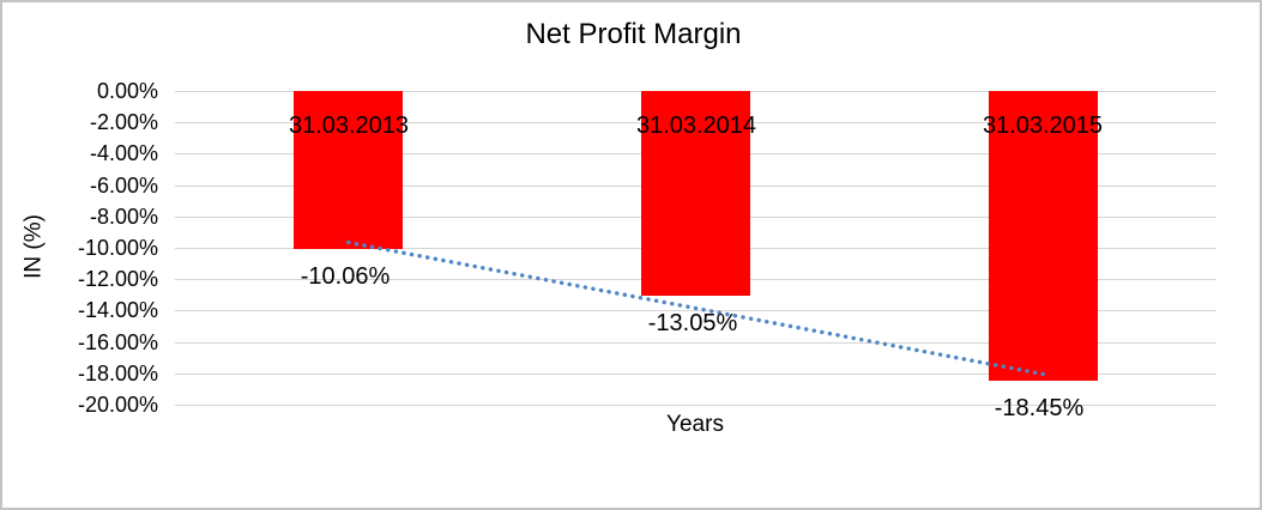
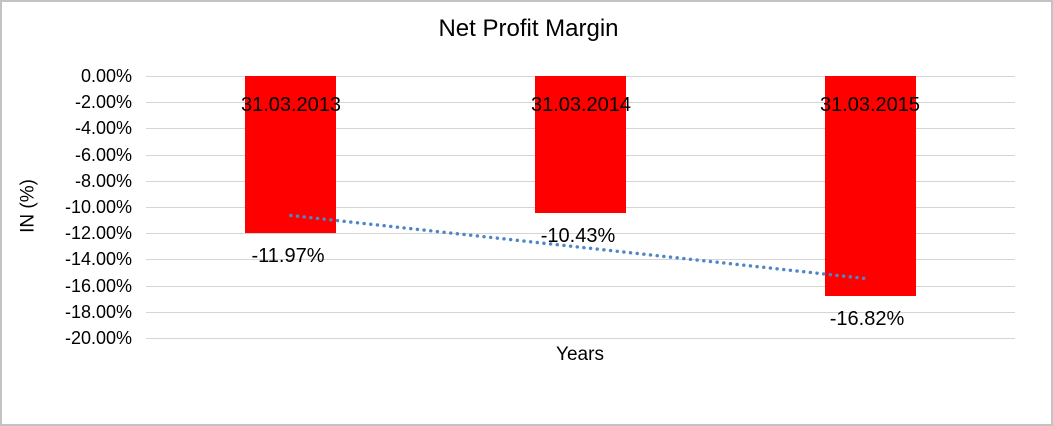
31.03.2013: -10.06% -> -11.97%
31.03.2014: -13.05% -> -10.43%
31.03.2015: -18.45% -> -16.82%
